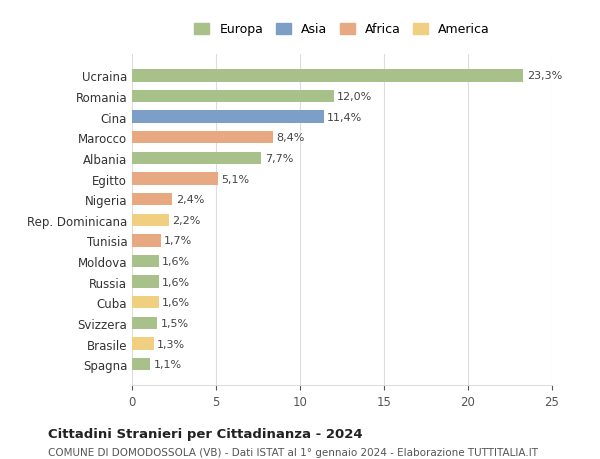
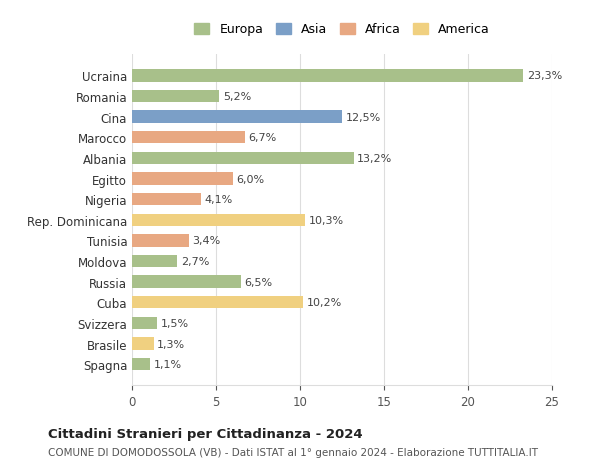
Romania: 12,0% -> 5,2%
Cina: 11,4% -> 12,5%
Marocco: 8,4% -> 6,7%
Albania: 7,7% -> 13,2%
Egitto: 5,1% -> 6,0%
Nigeria: 2,4% -> 4,1%
Rep. Dominicana: 2,2% -> 10,3%
Tunisia: 1,7% -> 3,4%
Moldova: 1,6% -> 2,7%
Russia: 1,6% -> 6,5%
Cuba: 1,6% -> 10,2%
